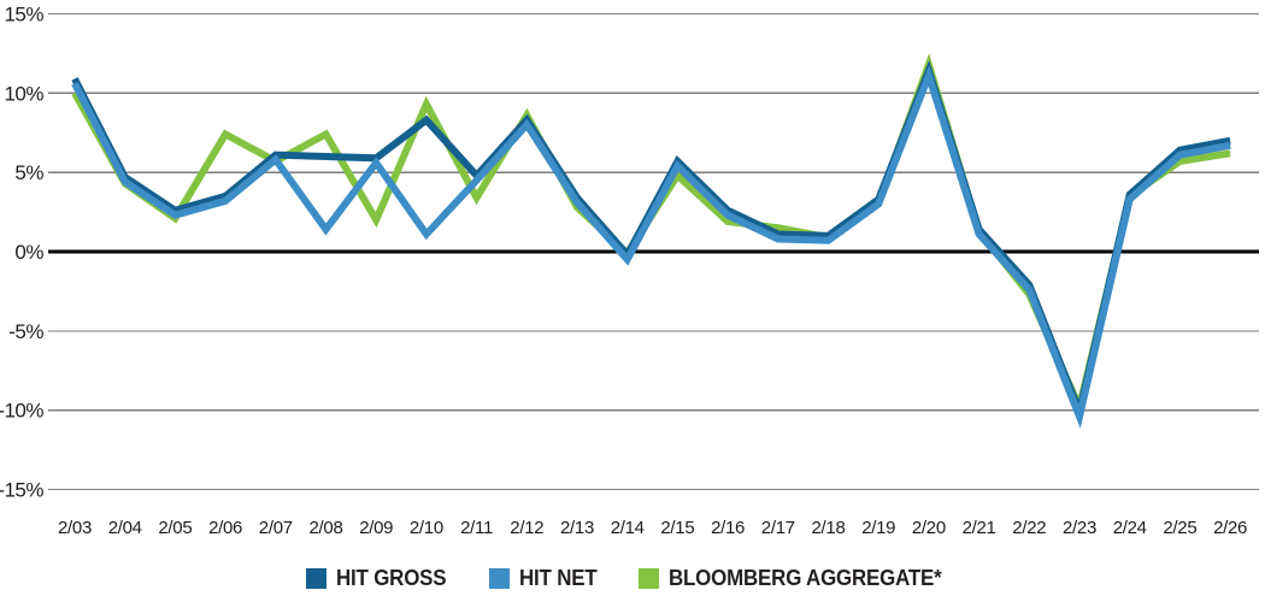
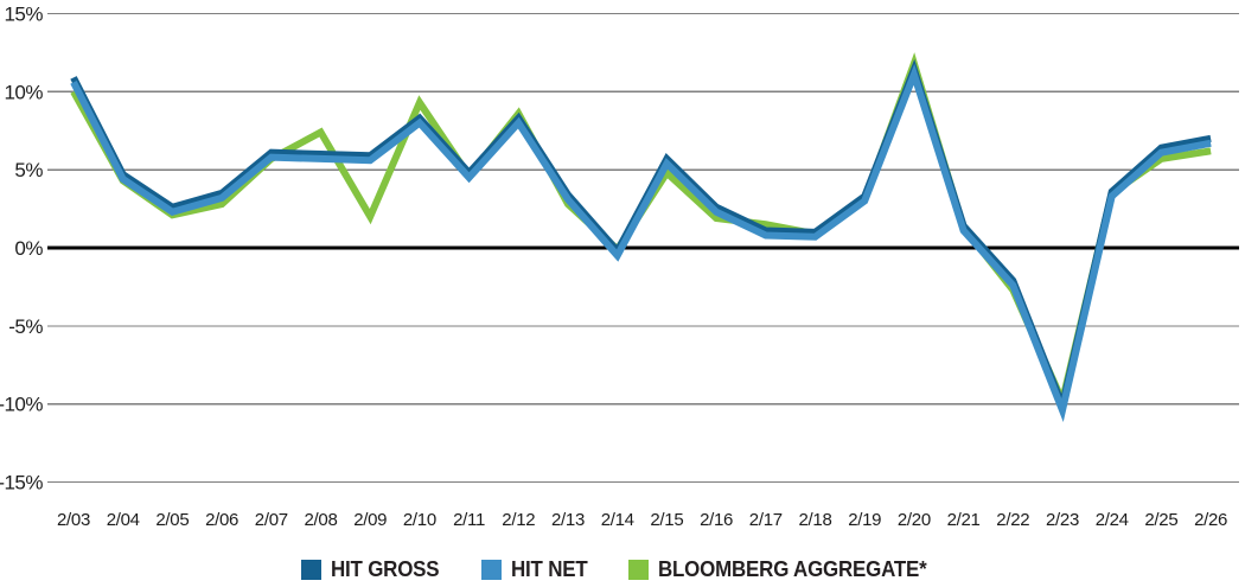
BLOOMBERG AGGREGATE*/2/06: 7.4% -> 2.8%
HIT NET/2/08: 1.4% -> 5.7%
HIT NET/2/10: 1.1% -> 8.0%
BLOOMBERG AGGREGATE*/2/11: 3.4% -> 4.6%
